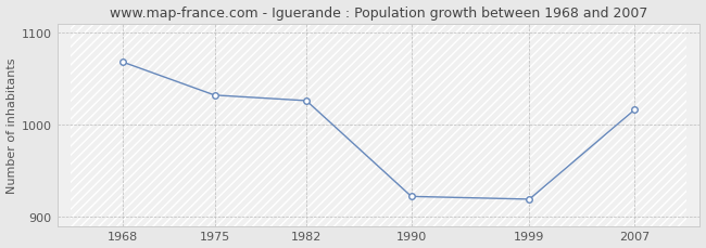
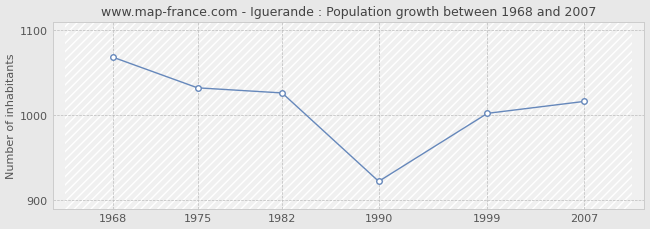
1999: 919 -> 1002
